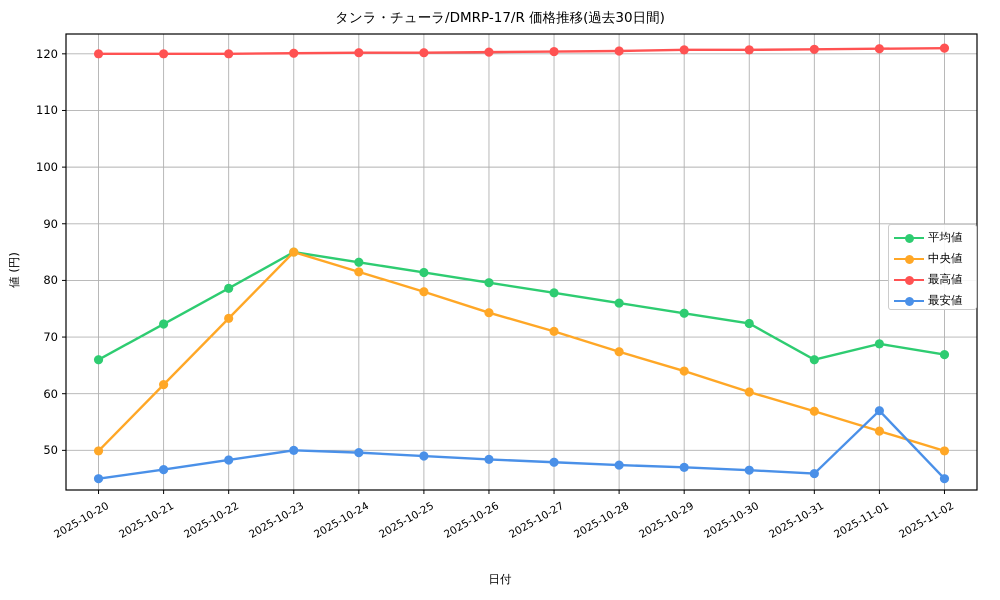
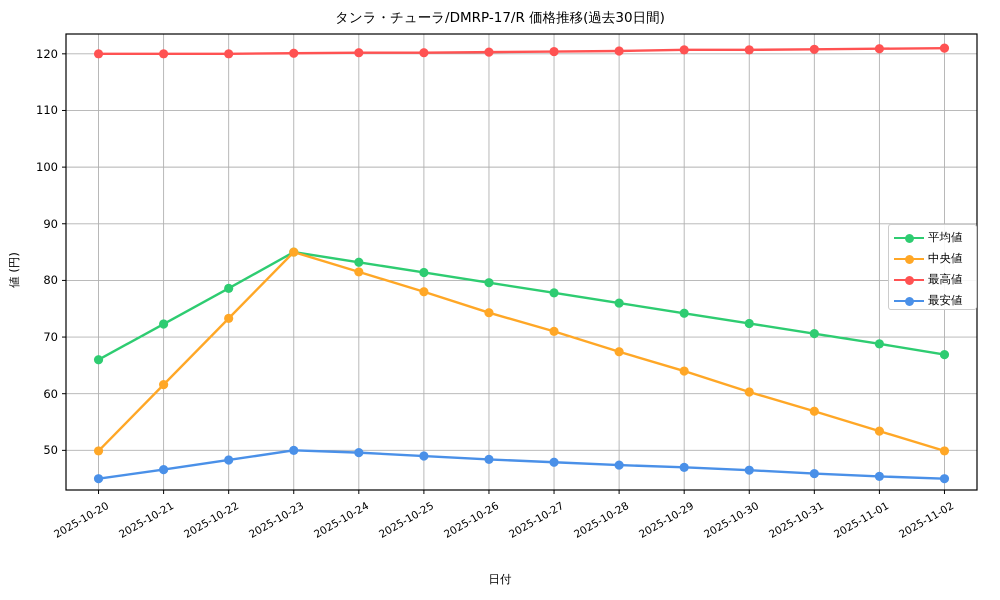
平均値/2025-10-31: 66 -> 71
最安値/2025-11-01: 57 -> 45
